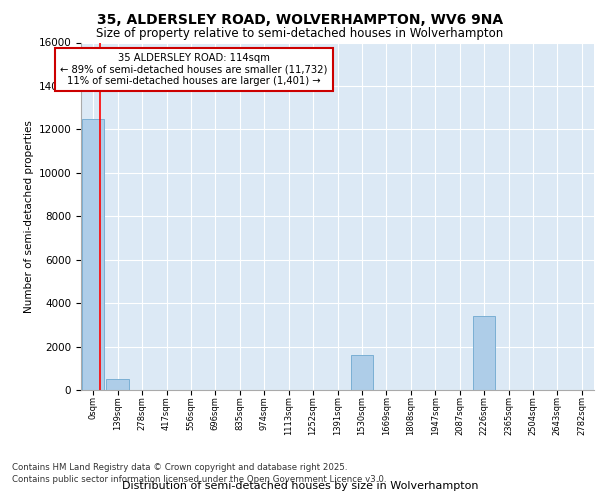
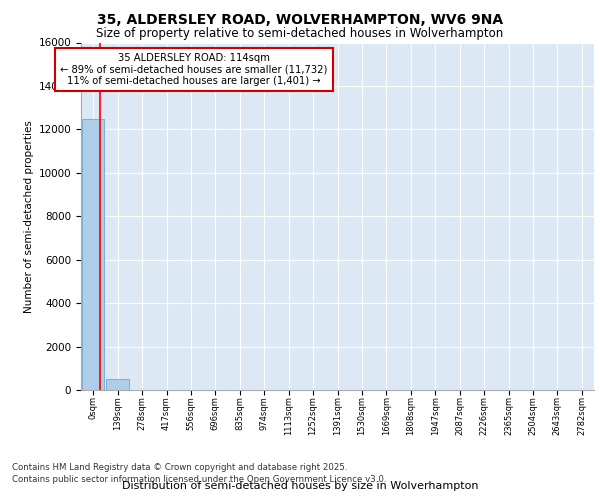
1530sqm: 1600 -> 0
2226sqm: 3400 -> 0
